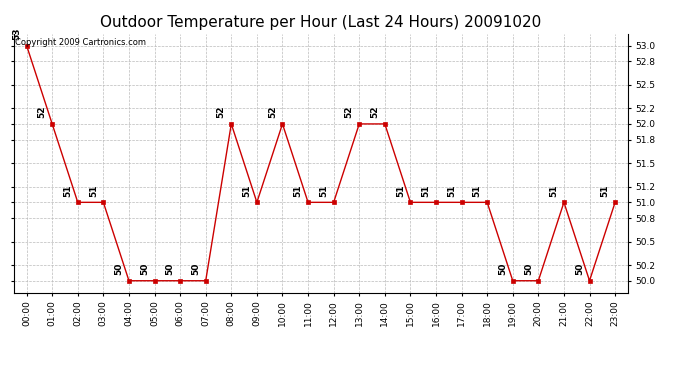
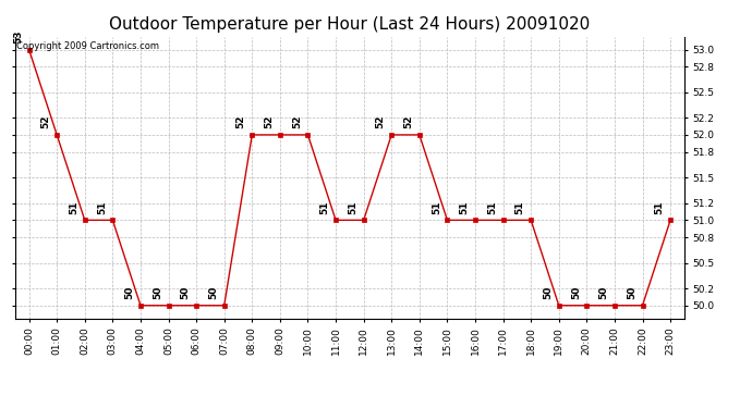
09:00: 51 -> 52
21:00: 51 -> 50
